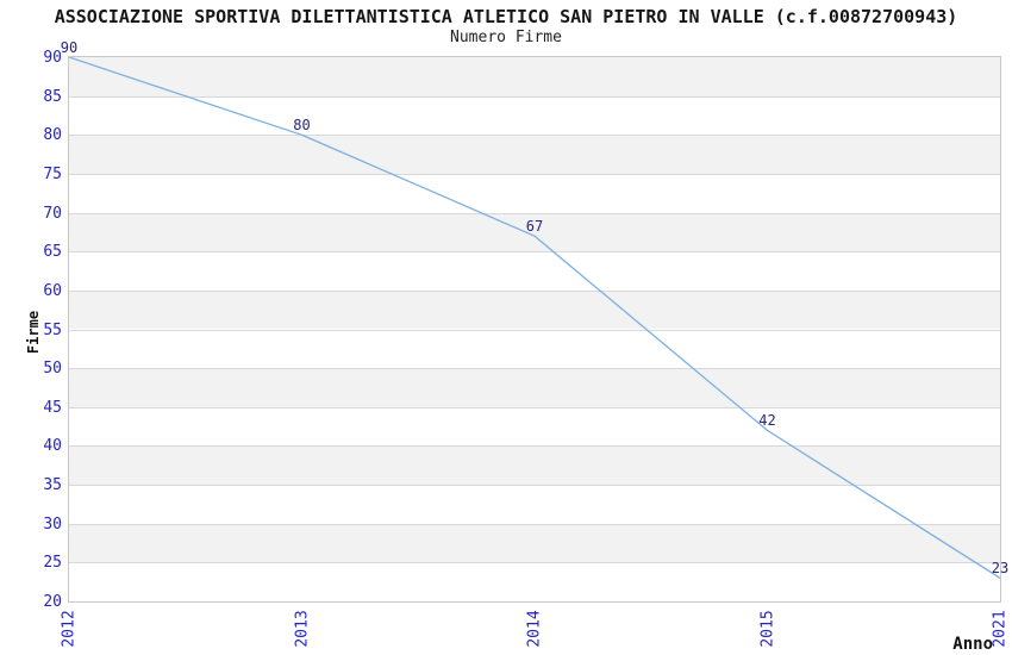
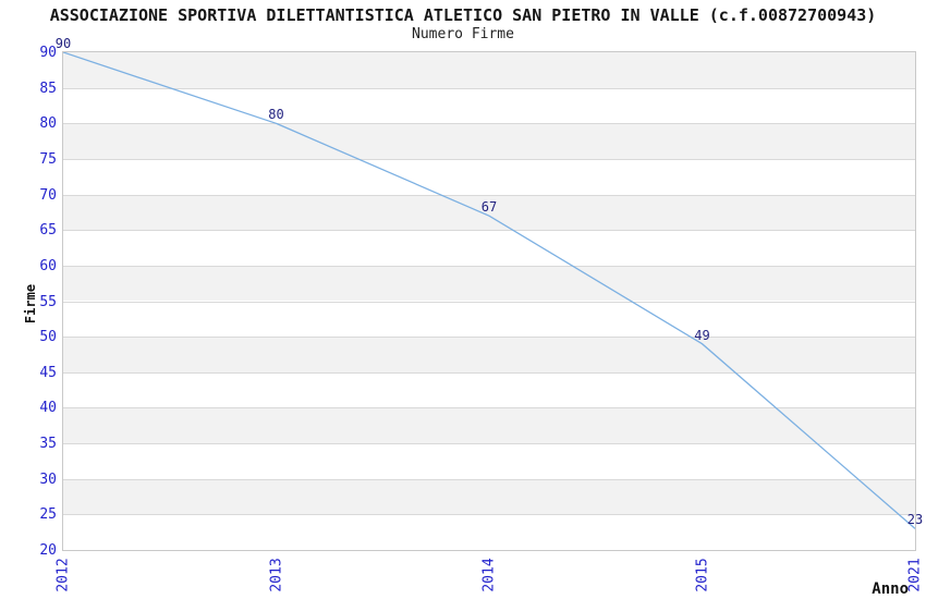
2015: 42 -> 49
